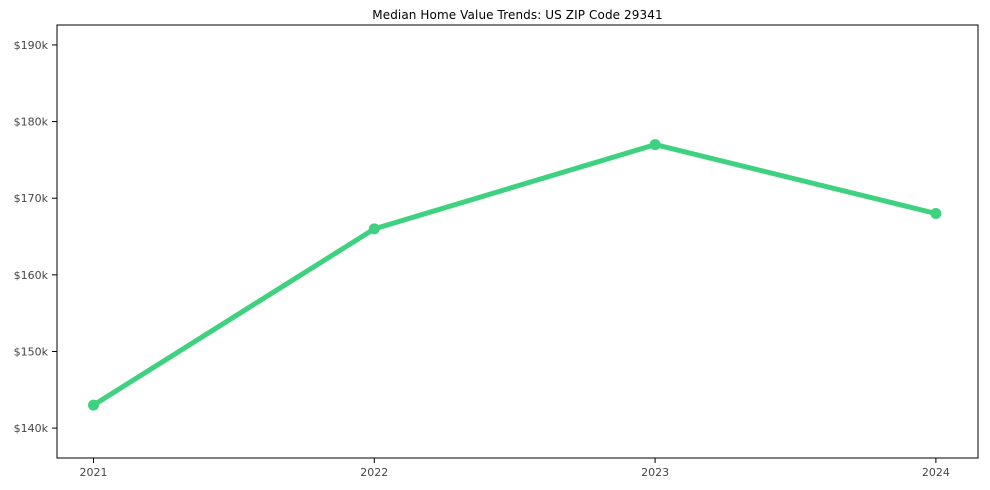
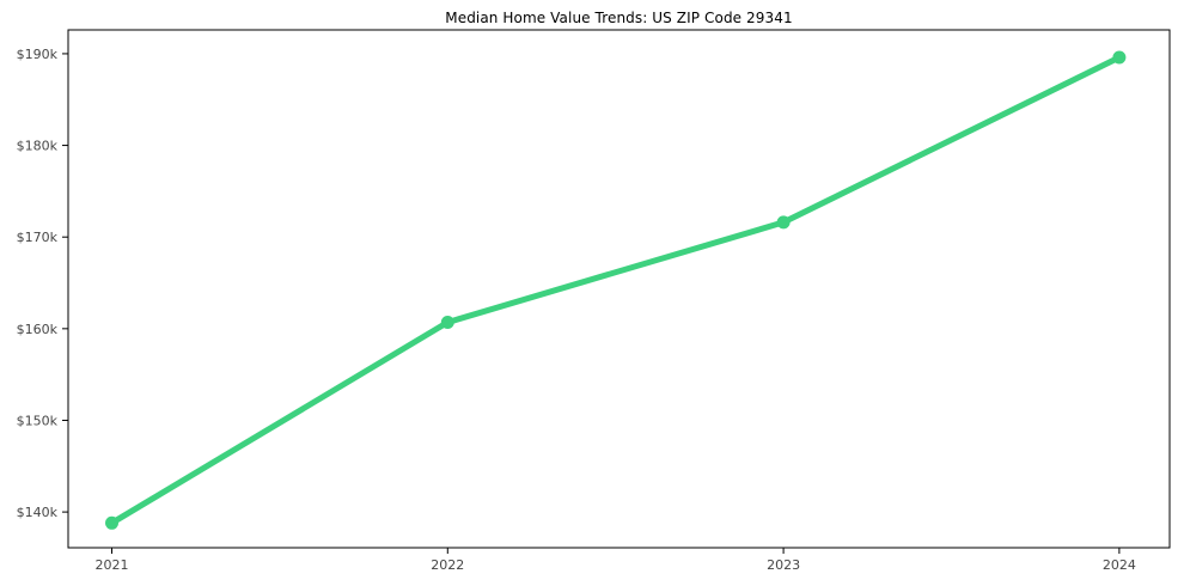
2021: $143k -> $139k
2022: $166k -> $161k
2023: $177k -> $172k
2024: $168k -> $190k
